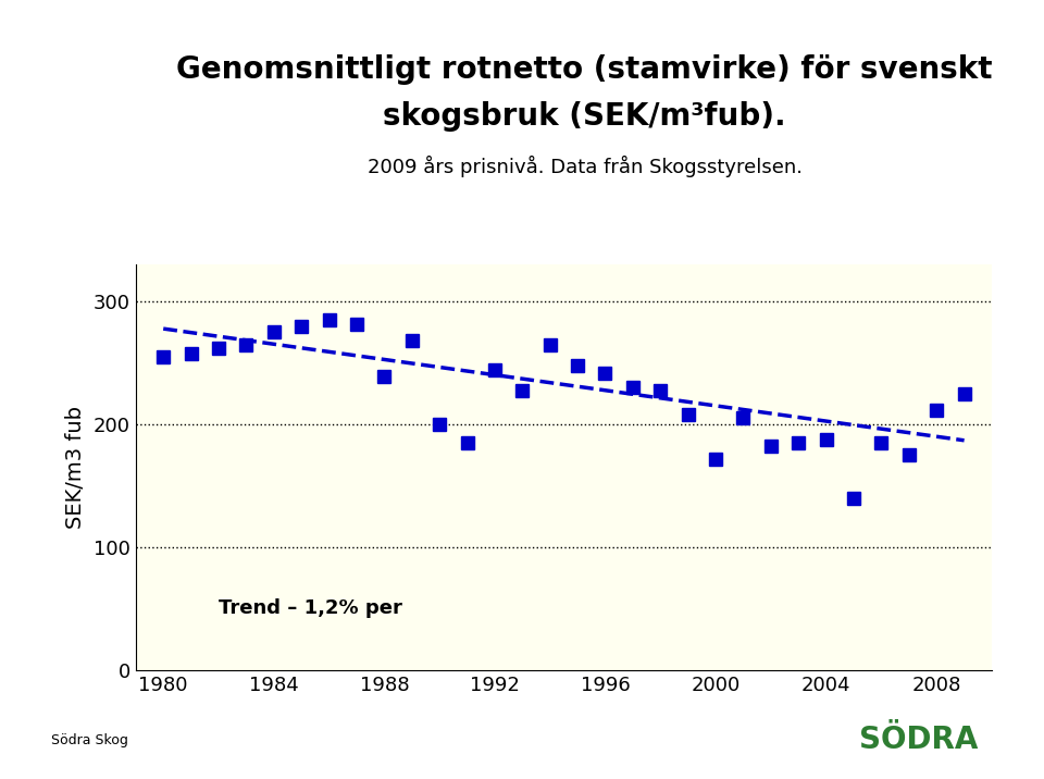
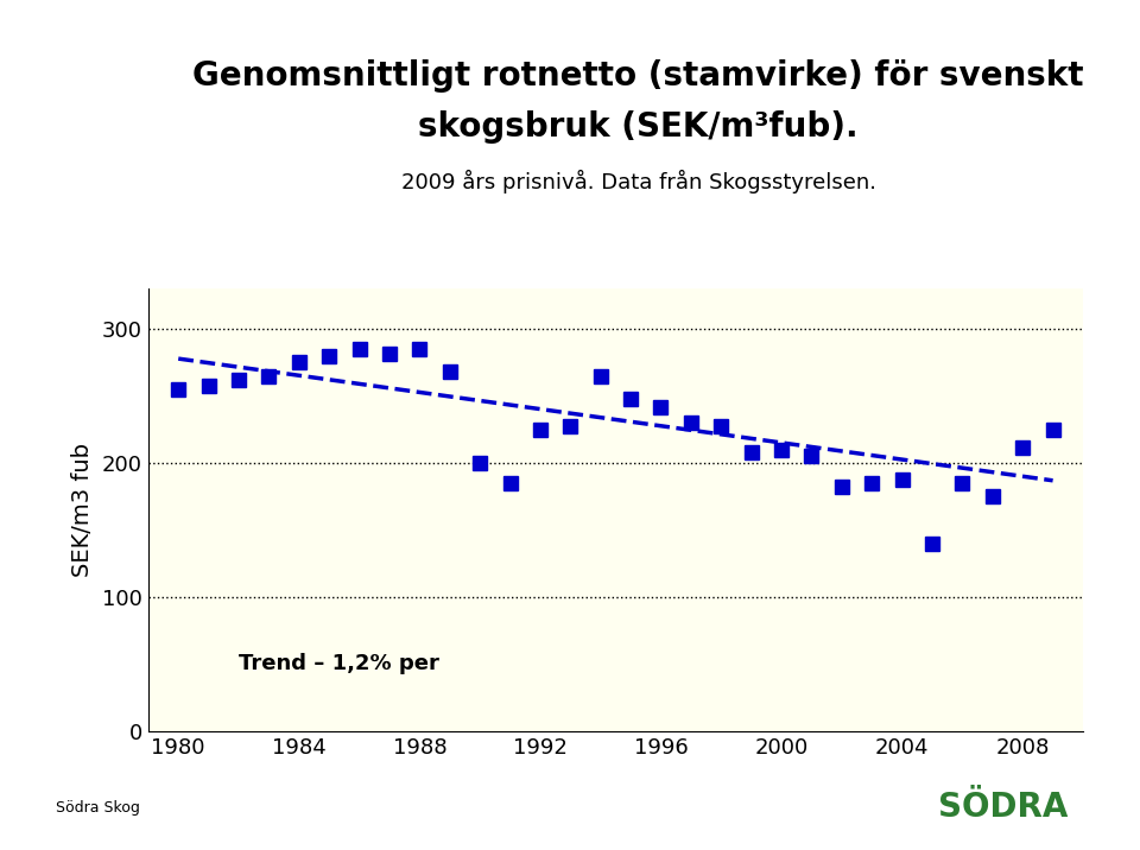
1988: 239 -> 285
1992: 244 -> 225
2000: 172 -> 210
